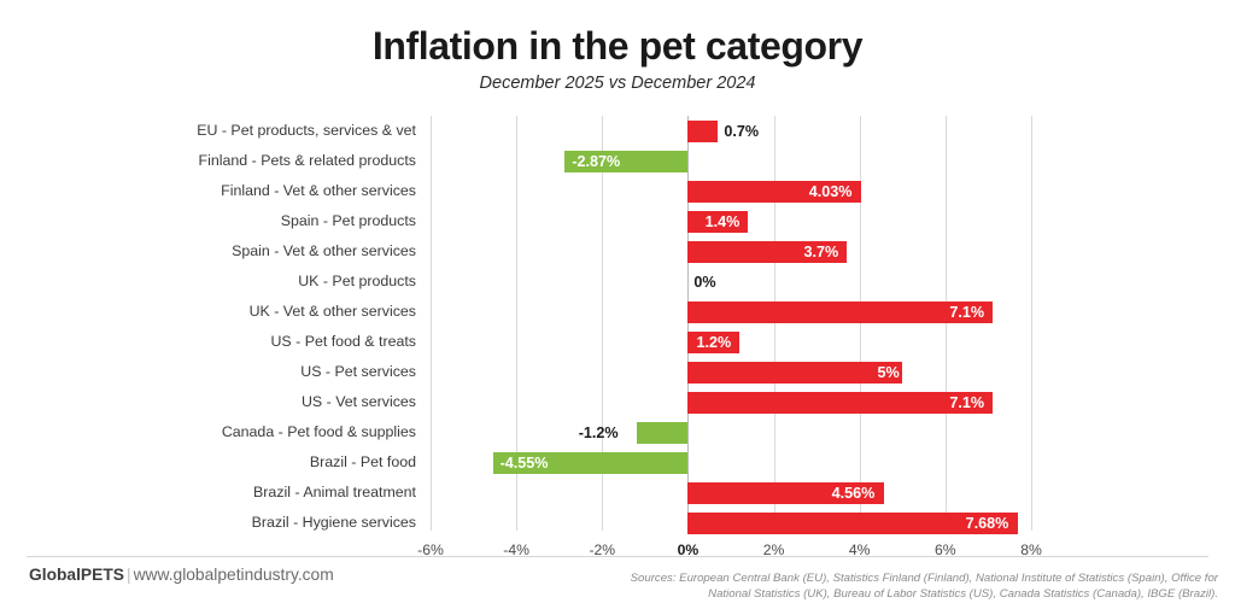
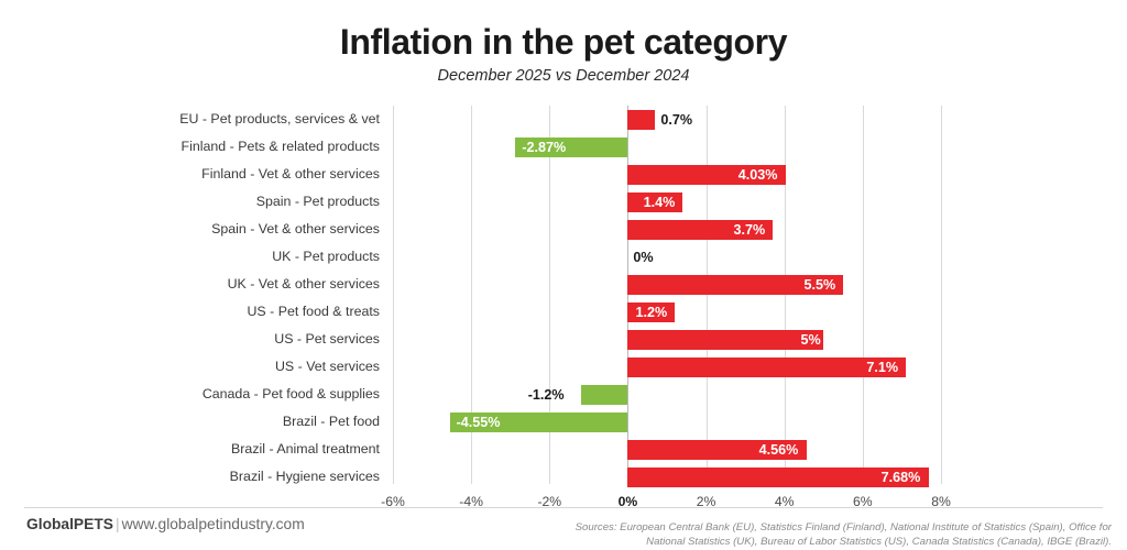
UK - Vet & other services: 7.1% -> 5.5%
